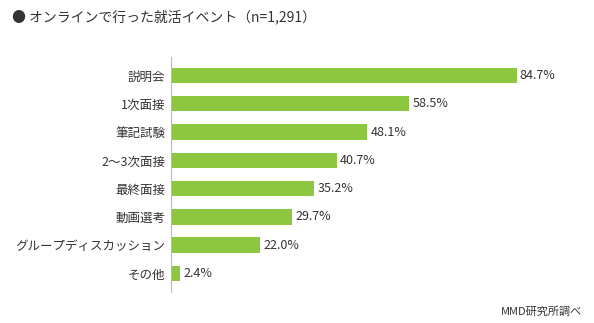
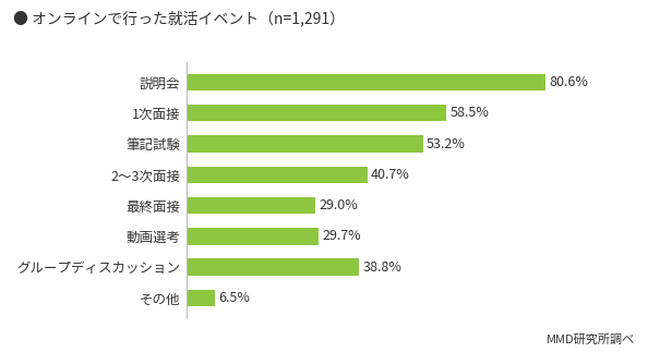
説明会: 84.7% -> 80.6%
筆記試験: 48.1% -> 53.2%
最終面接: 35.2% -> 29.0%
グループディスカッション: 22.0% -> 38.8%
その他: 2.4% -> 6.5%
